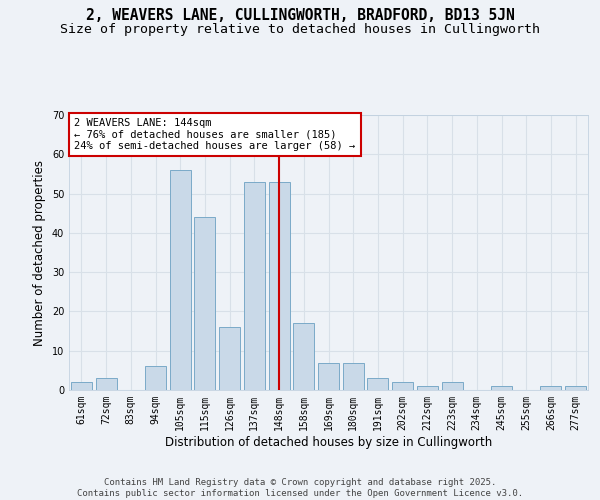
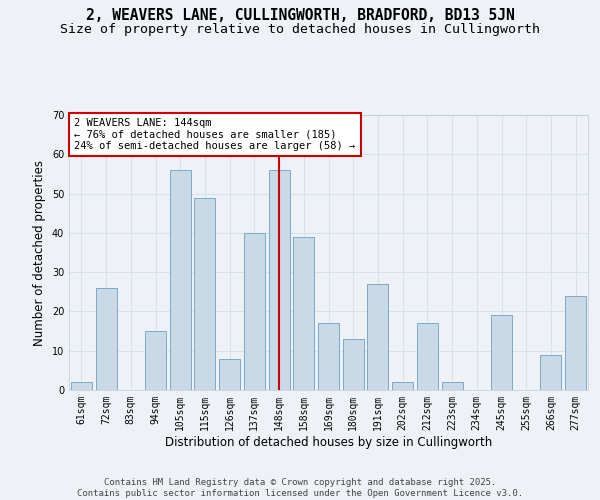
72sqm: 3 -> 26
94sqm: 6 -> 15
115sqm: 44 -> 49
126sqm: 16 -> 8
137sqm: 53 -> 40
148sqm: 53 -> 56
158sqm: 17 -> 39
169sqm: 7 -> 17
180sqm: 7 -> 13
191sqm: 3 -> 27
212sqm: 1 -> 17
245sqm: 1 -> 19
266sqm: 1 -> 9
277sqm: 1 -> 24
